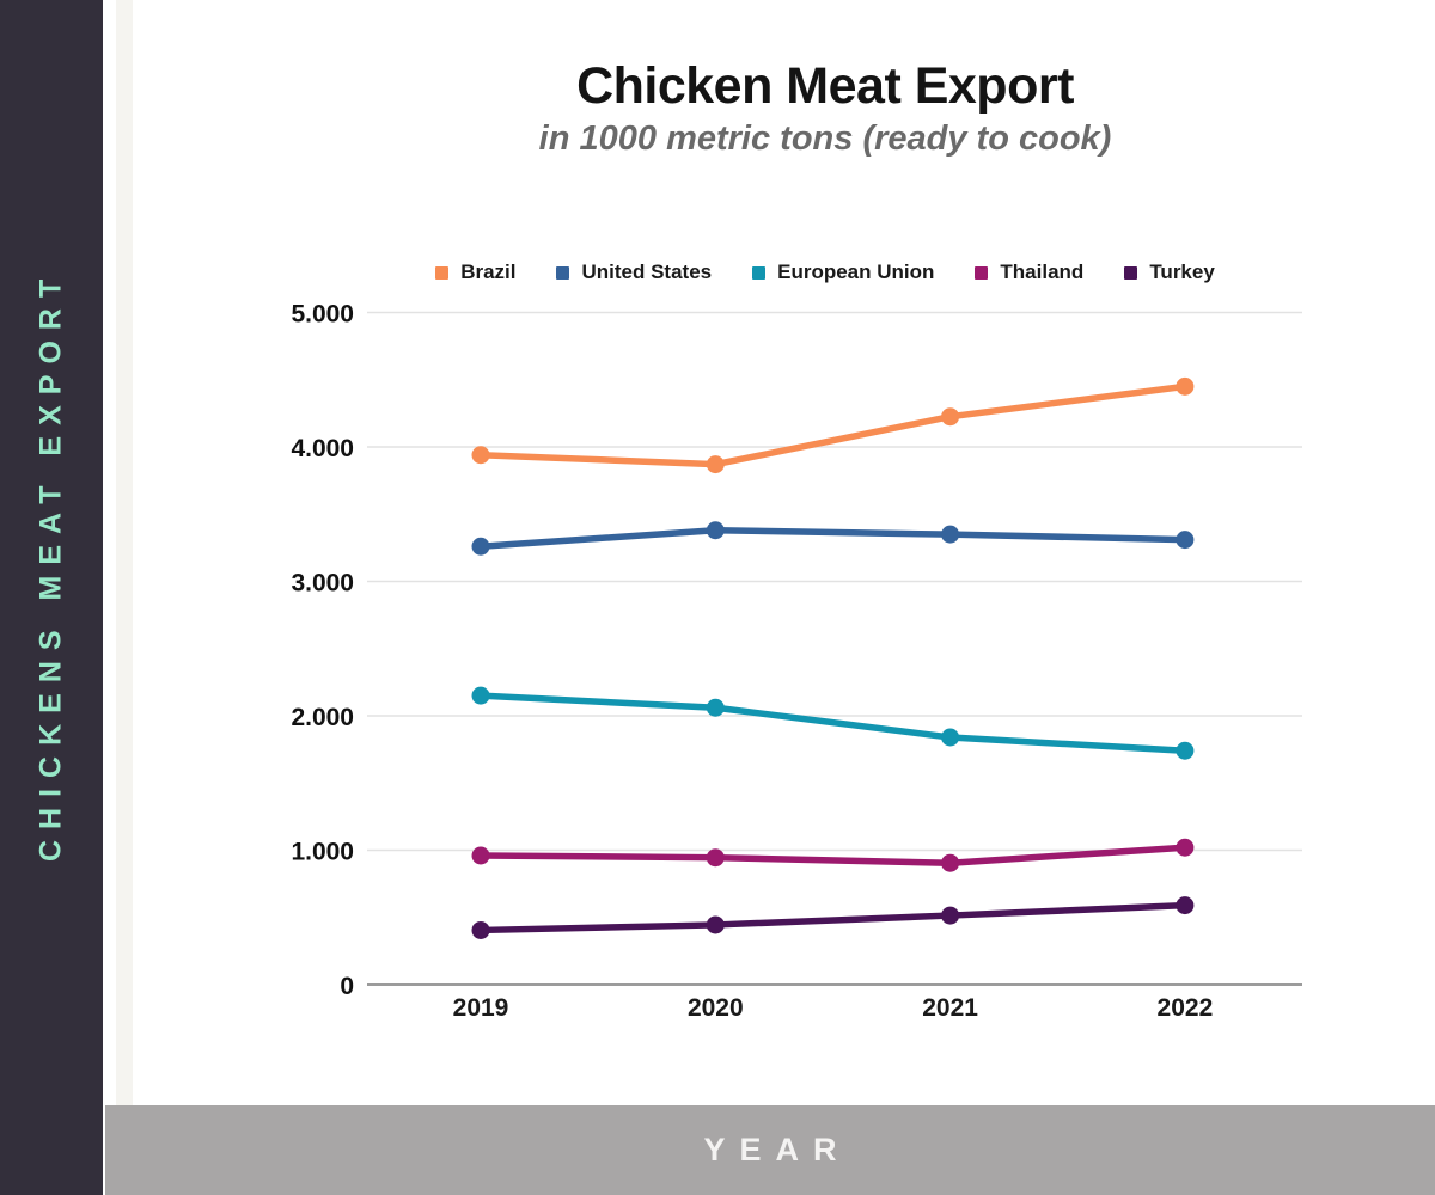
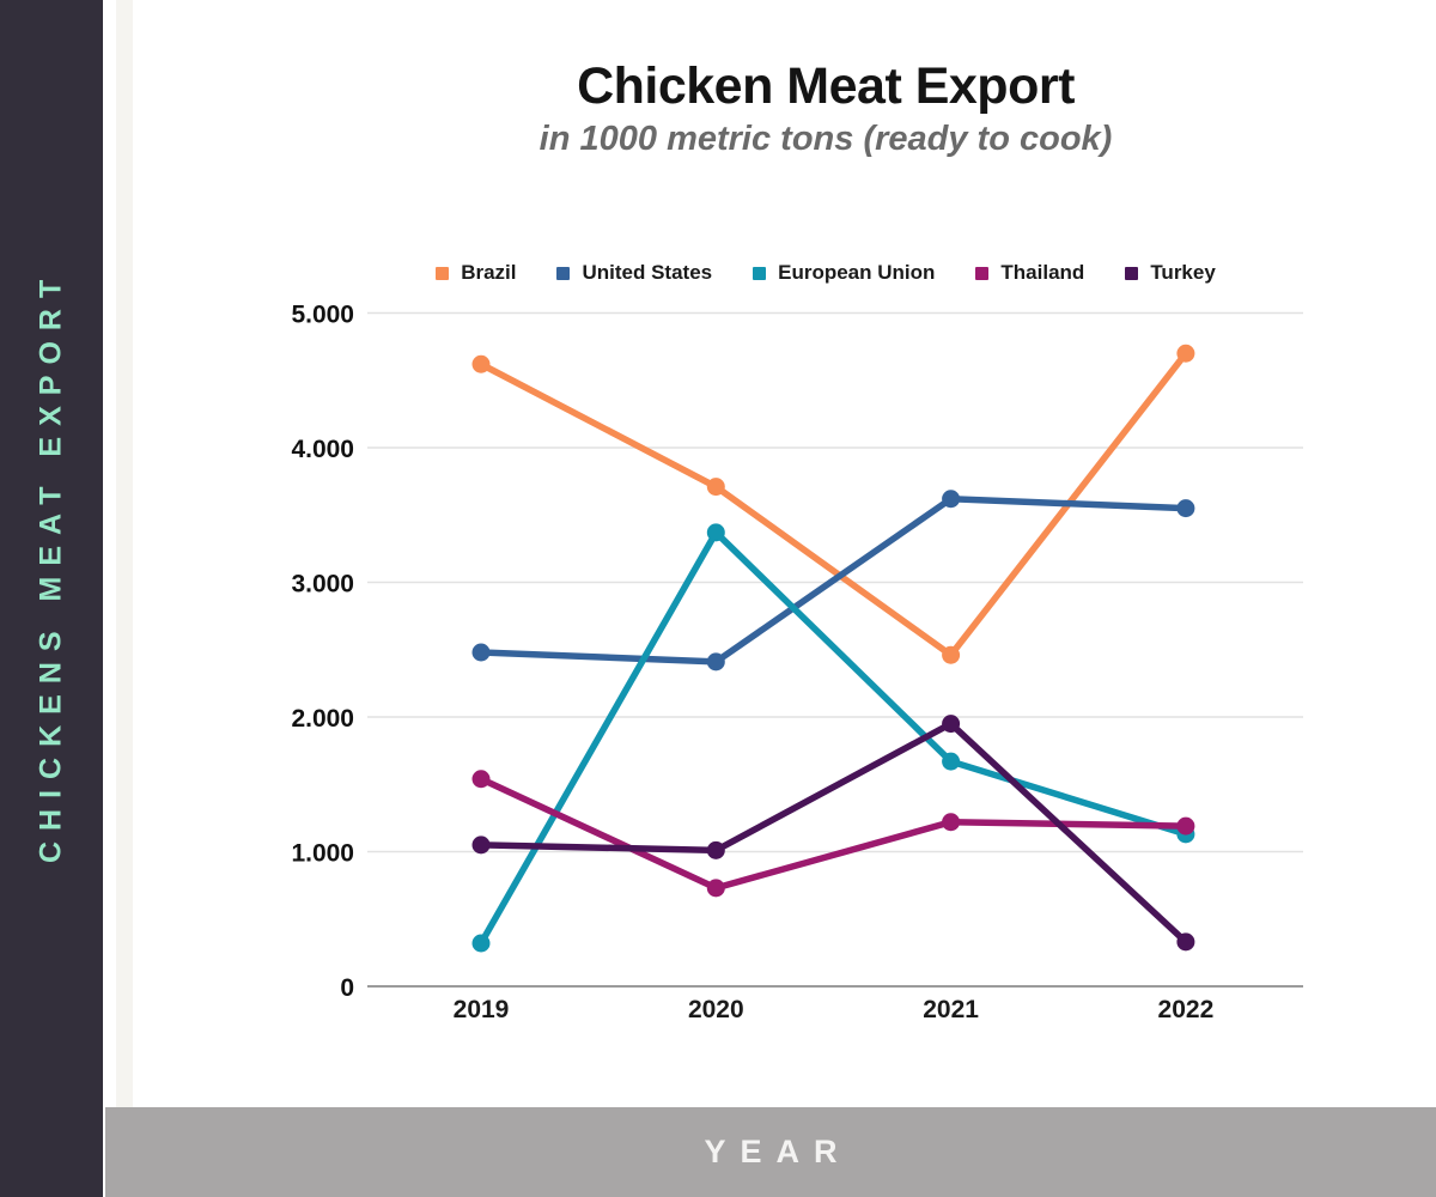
Brazil/2019: 3940 -> 4620
United States/2019: 3260 -> 2480
European Union/2019: 2150 -> 320
Thailand/2019: 960 -> 1540
Turkey/2019: 400 -> 1050
Brazil/2020: 3870 -> 3710
United States/2020: 3380 -> 2410
European Union/2020: 2060 -> 3370
Thailand/2020: 940 -> 730
Turkey/2020: 440 -> 1010
Brazil/2021: 4220 -> 2460
United States/2021: 3350 -> 3620
European Union/2021: 1840 -> 1670
Thailand/2021: 900 -> 1220
Turkey/2021: 520 -> 1950
Brazil/2022: 4450 -> 4700
United States/2022: 3310 -> 3550
European Union/2022: 1740 -> 1130
Thailand/2022: 1020 -> 1190
Turkey/2022: 590 -> 330
